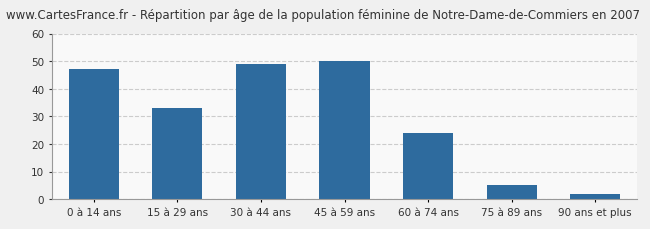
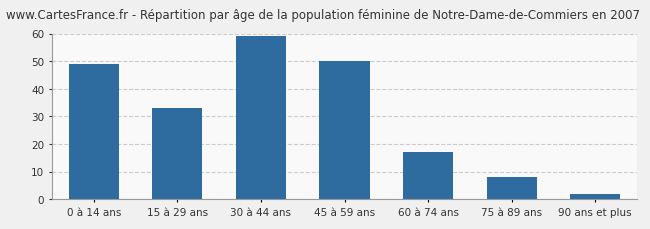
0 à 14 ans: 47 -> 49
30 à 44 ans: 49 -> 59
60 à 74 ans: 24 -> 17
75 à 89 ans: 5 -> 8
